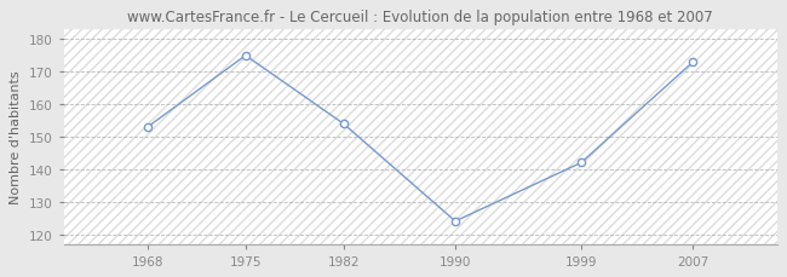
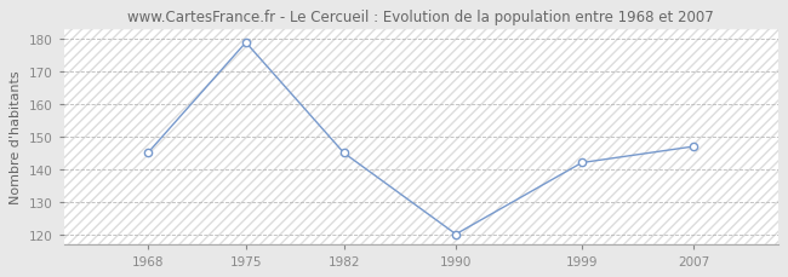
1968: 153 -> 145
1975: 175 -> 179
1982: 154 -> 145
1990: 124 -> 120
2007: 173 -> 147
